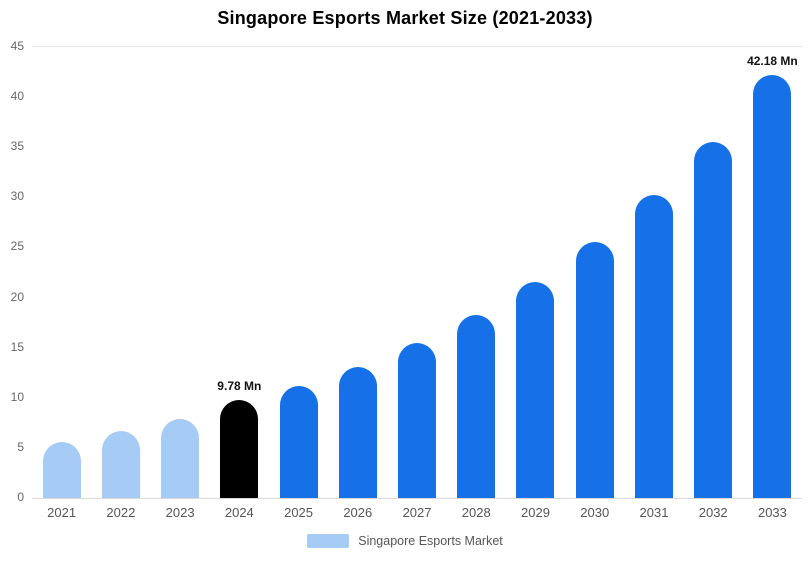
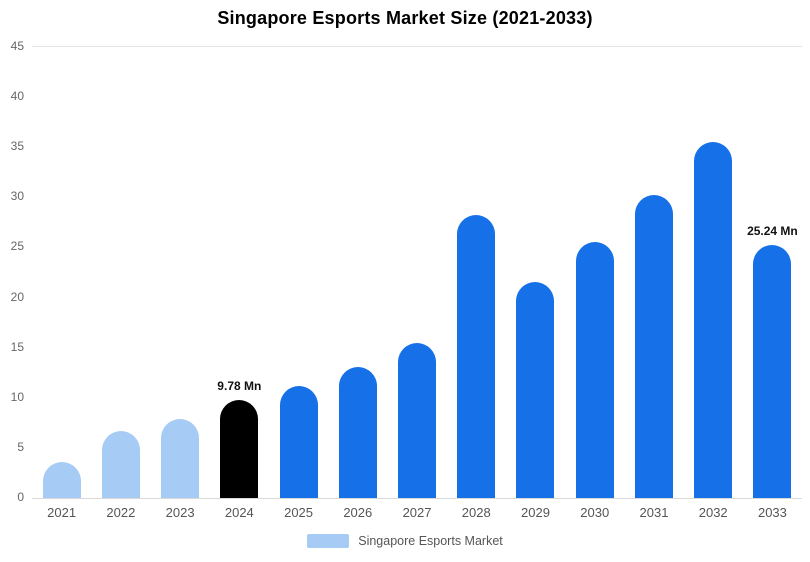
2021: 5.6 -> 3.6
2028: 18.3 -> 28.2
2033: 42.18 -> 25.24
